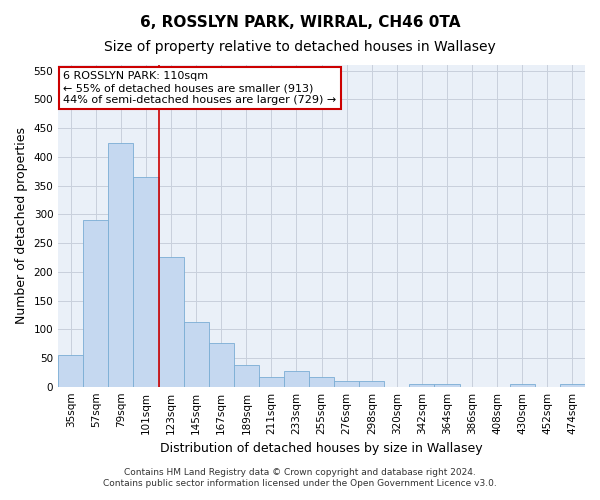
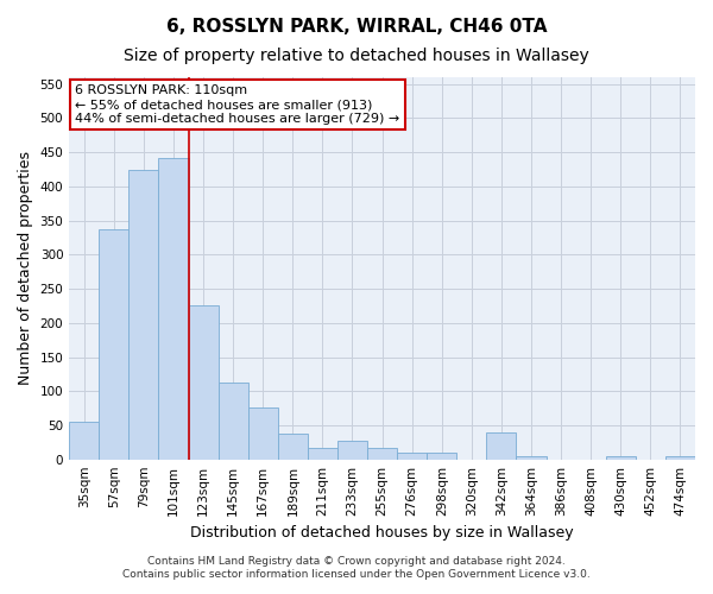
57sqm: 290 -> 338
101sqm: 365 -> 442
342sqm: 5 -> 40
